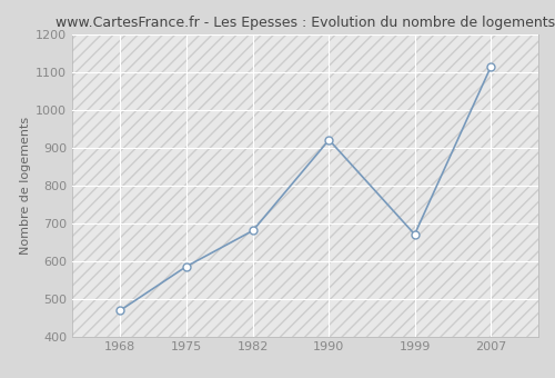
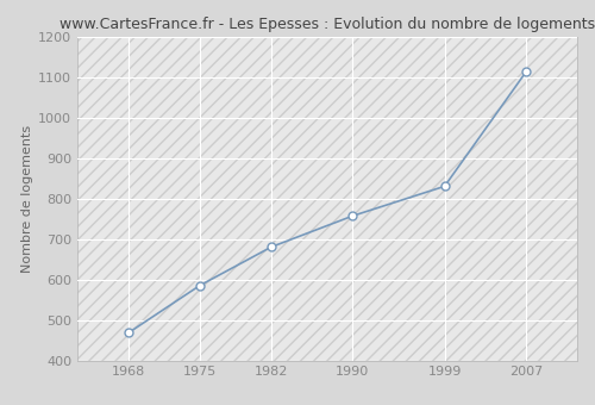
1990: 920 -> 757
1999: 670 -> 830
